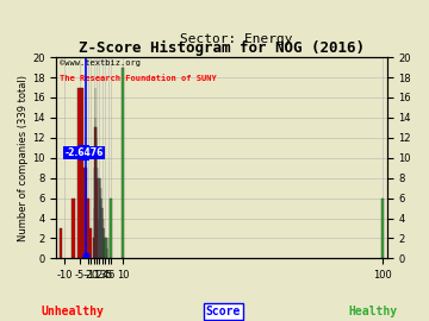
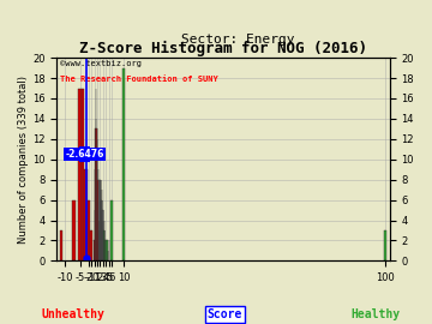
100: 6 -> 3
